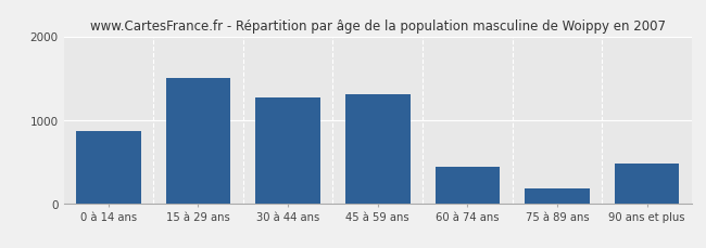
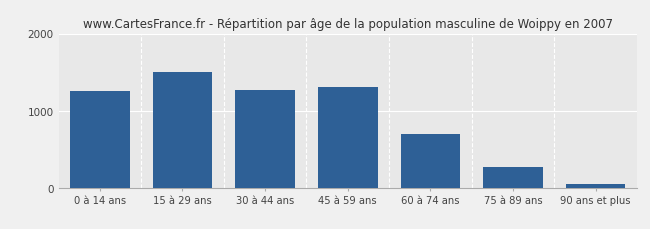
0 à 14 ans: 860 -> 1250
60 à 74 ans: 440 -> 700
75 à 89 ans: 180 -> 270
90 ans et plus: 480 -> 50
